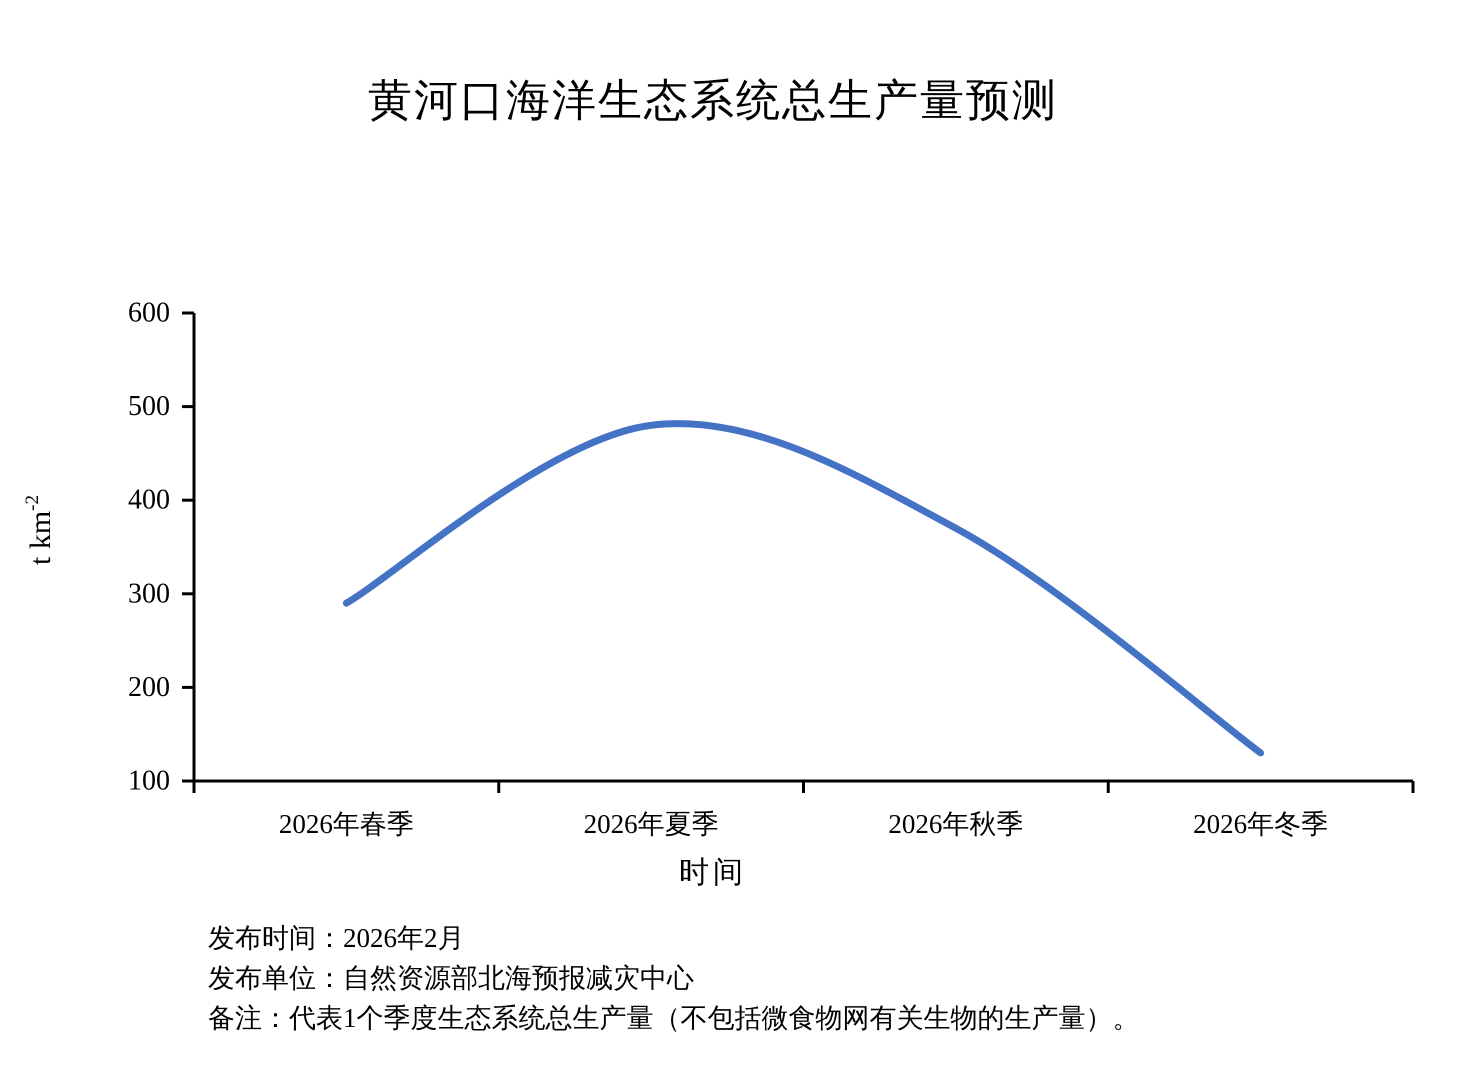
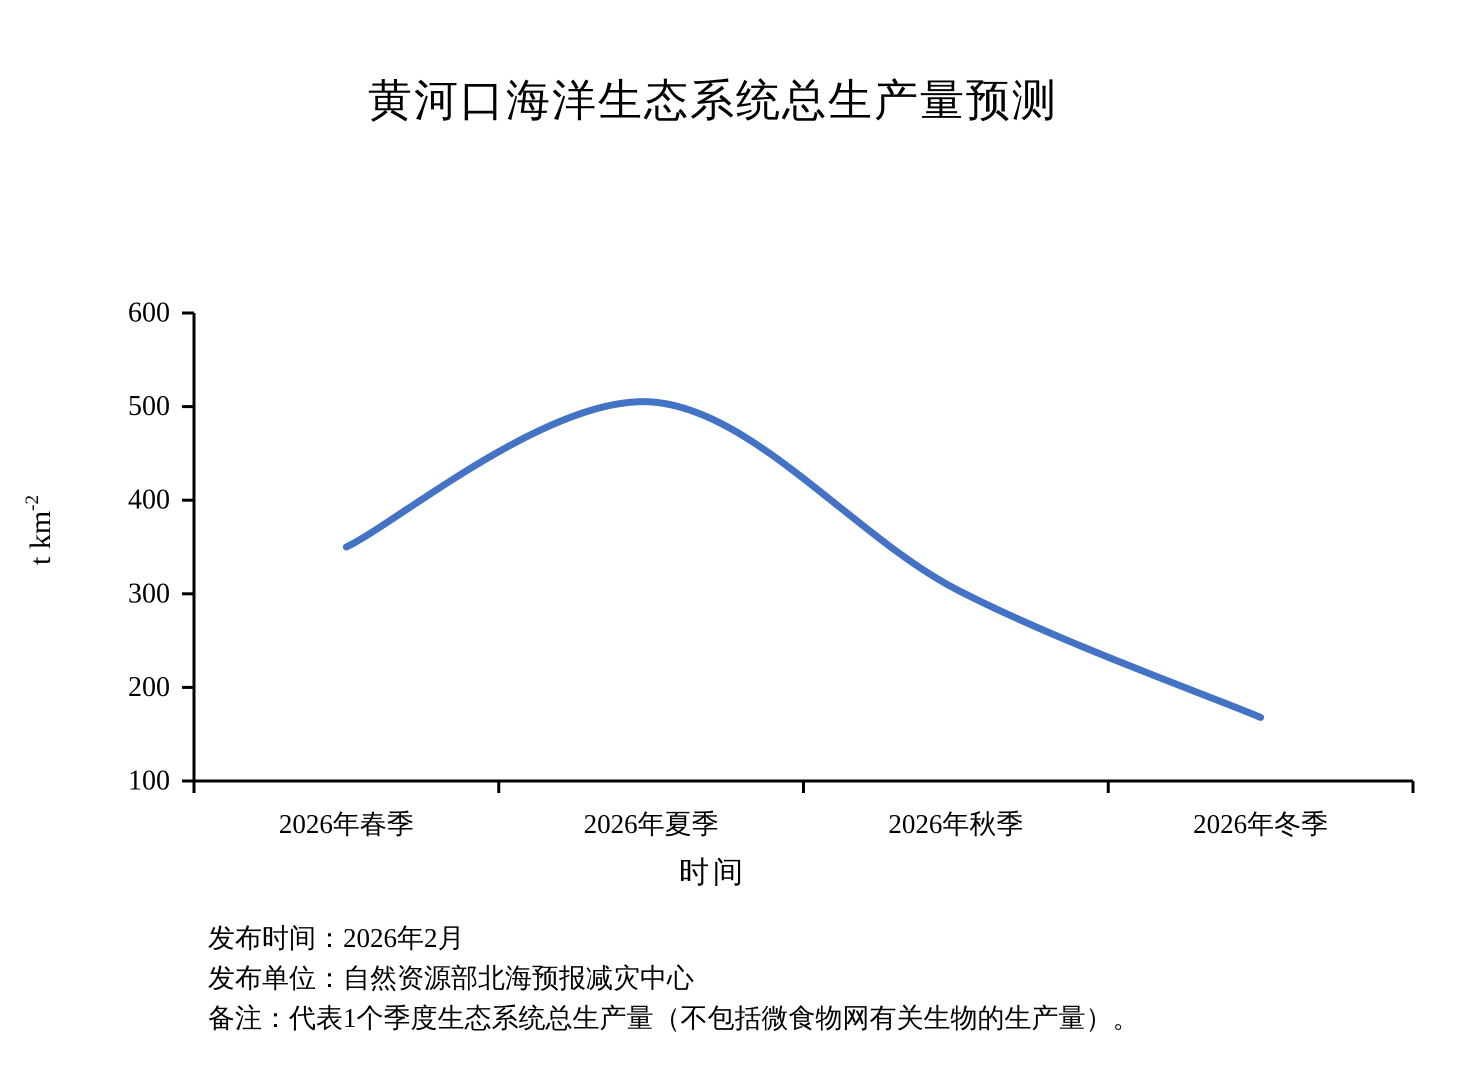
2026年春季: 290 -> 350
2026年夏季: 480 -> 500
2026年秋季: 370 -> 300
2026年冬季: 130 -> 170
